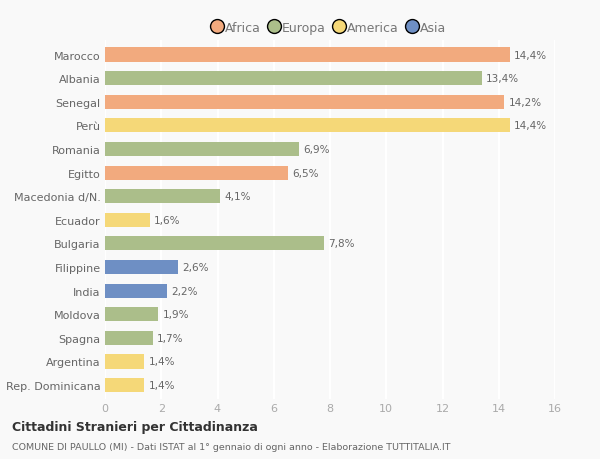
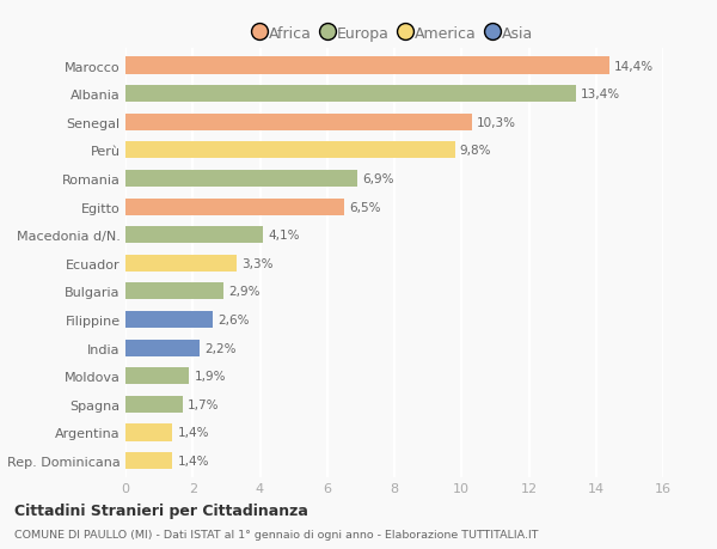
Senegal: 14,2% -> 10,3%
Perù: 14,4% -> 9,8%
Ecuador: 1,6% -> 3,3%
Bulgaria: 7,8% -> 2,9%
